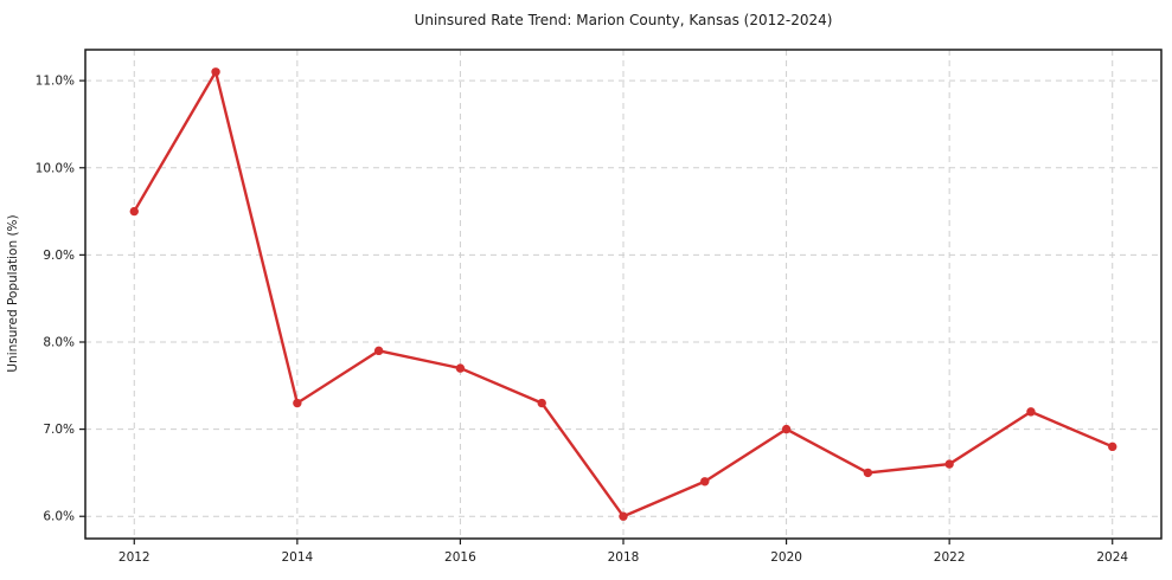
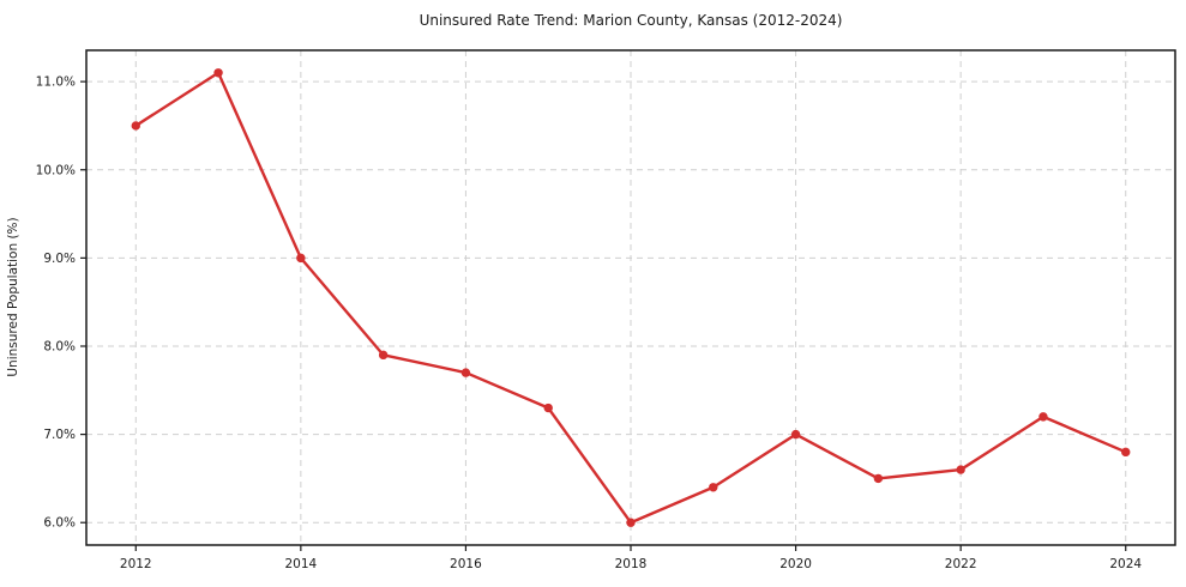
2012: 9.5% -> 10.5%
2014: 7.3% -> 9.0%
